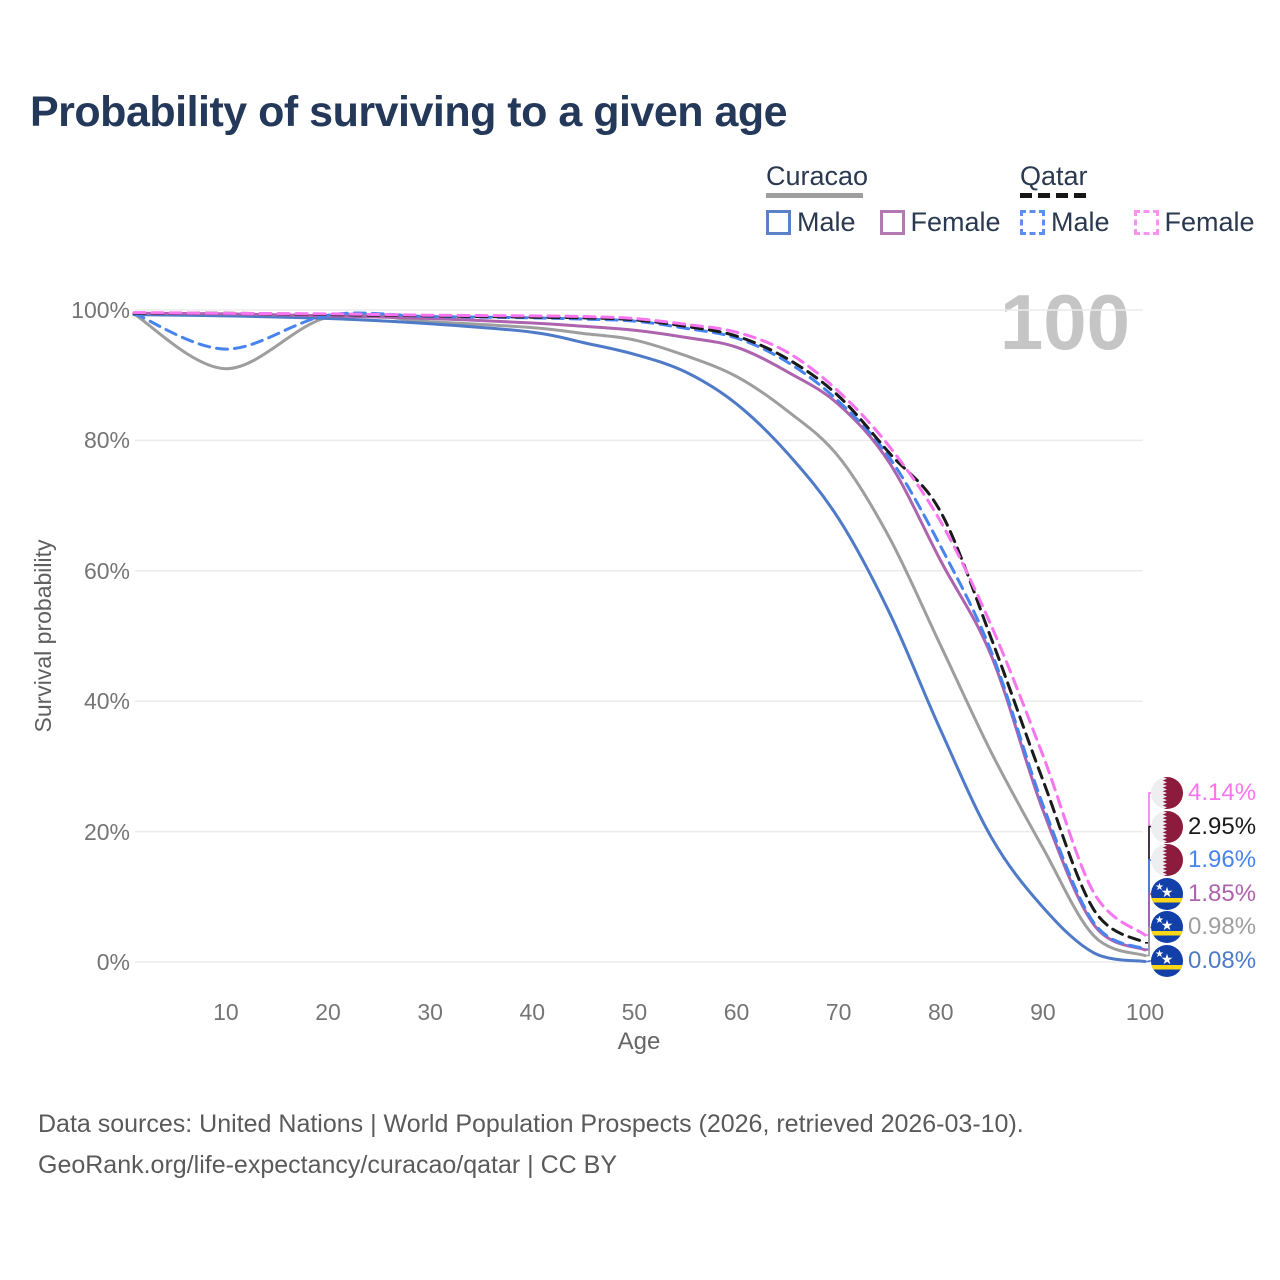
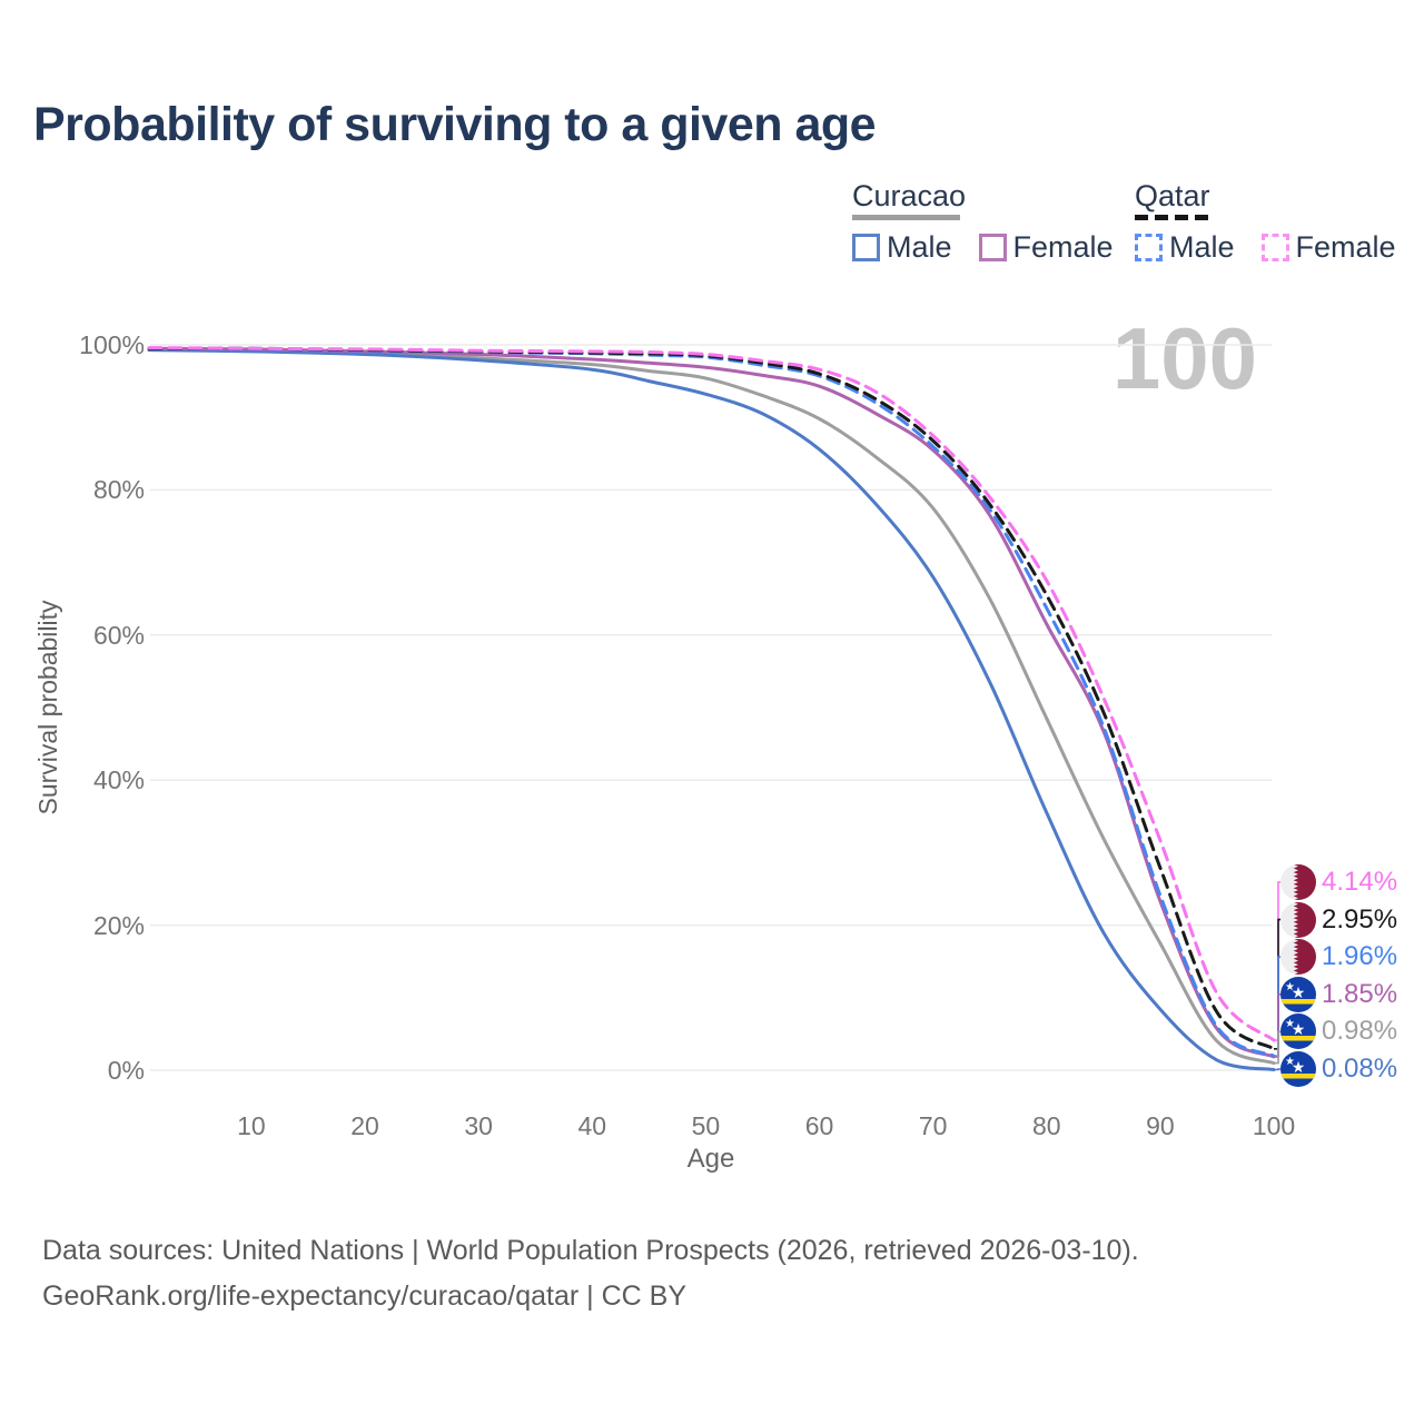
Curacao/10: 91% -> 99%
Qatar Male/10: 94% -> 99%
Qatar/80: 69% -> 66%
